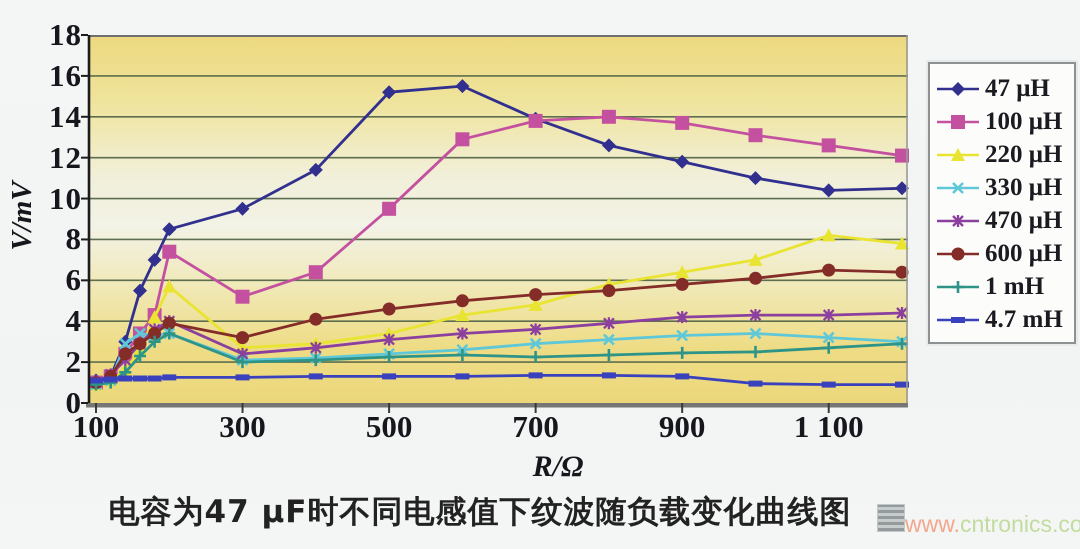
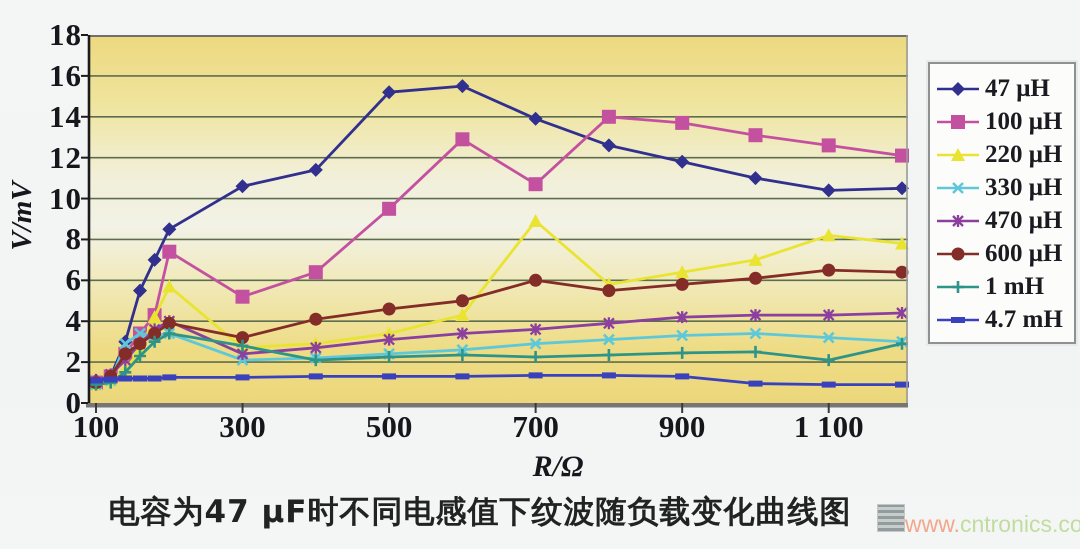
47 μH/300: 9.5 -> 10.6
1 mH/300: 2.0 -> 2.8
100 μH/700: 13.8 -> 10.7
220 μH/700: 4.8 -> 8.9
600 μH/700: 5.3 -> 6.0
1 mH/1100: 2.7 -> 2.1
